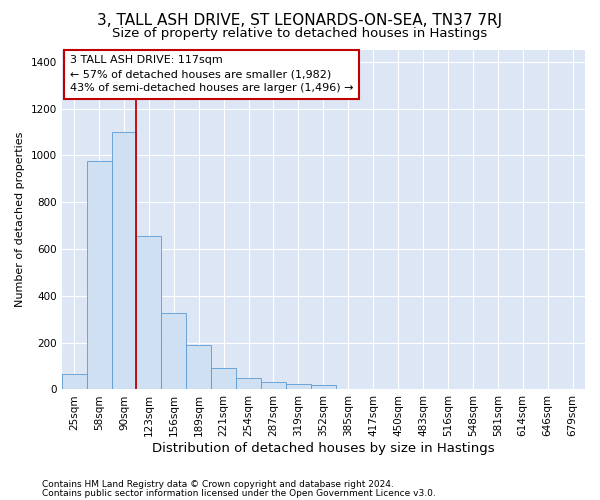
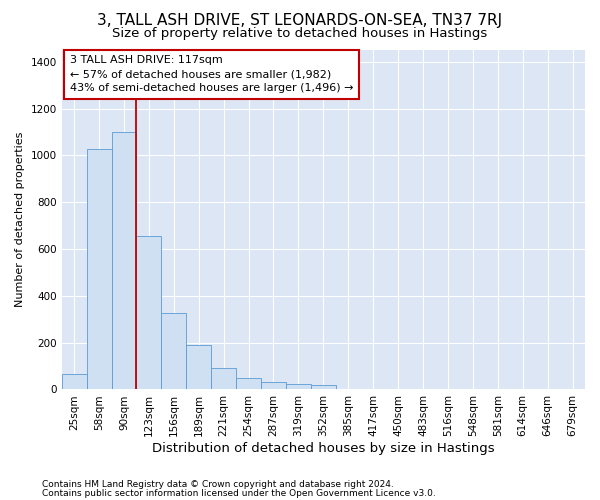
58sqm: 975 -> 1025
